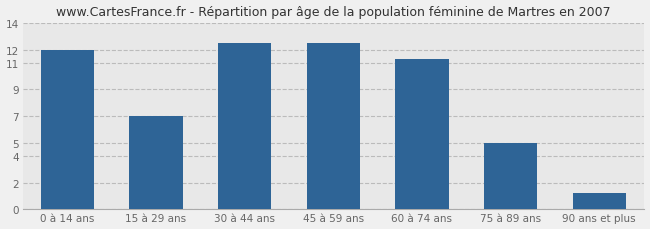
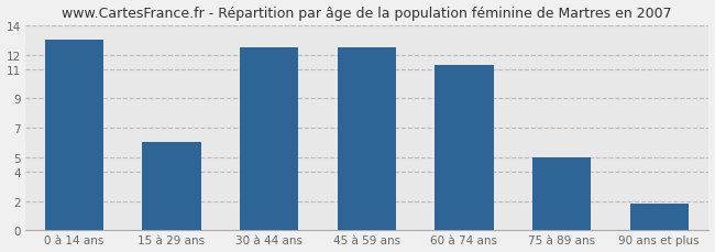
0 à 14 ans: 12.0 -> 13.0
15 à 29 ans: 7.0 -> 6.0
90 ans et plus: 1.2 -> 1.8
